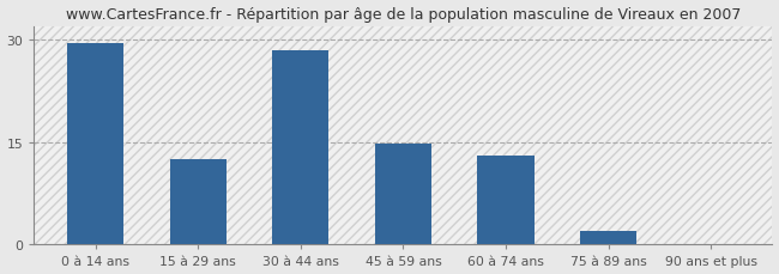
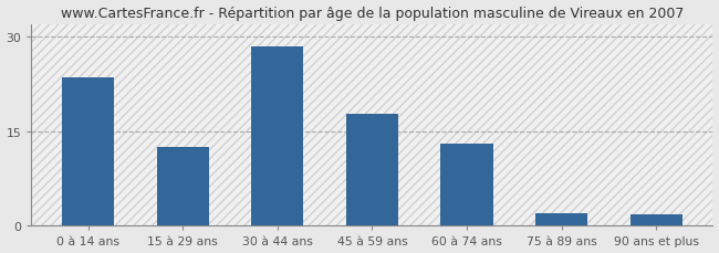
0 à 14 ans: 29.5 -> 23.6
45 à 59 ans: 14.7 -> 17.8
90 ans et plus: 0.1 -> 1.8
